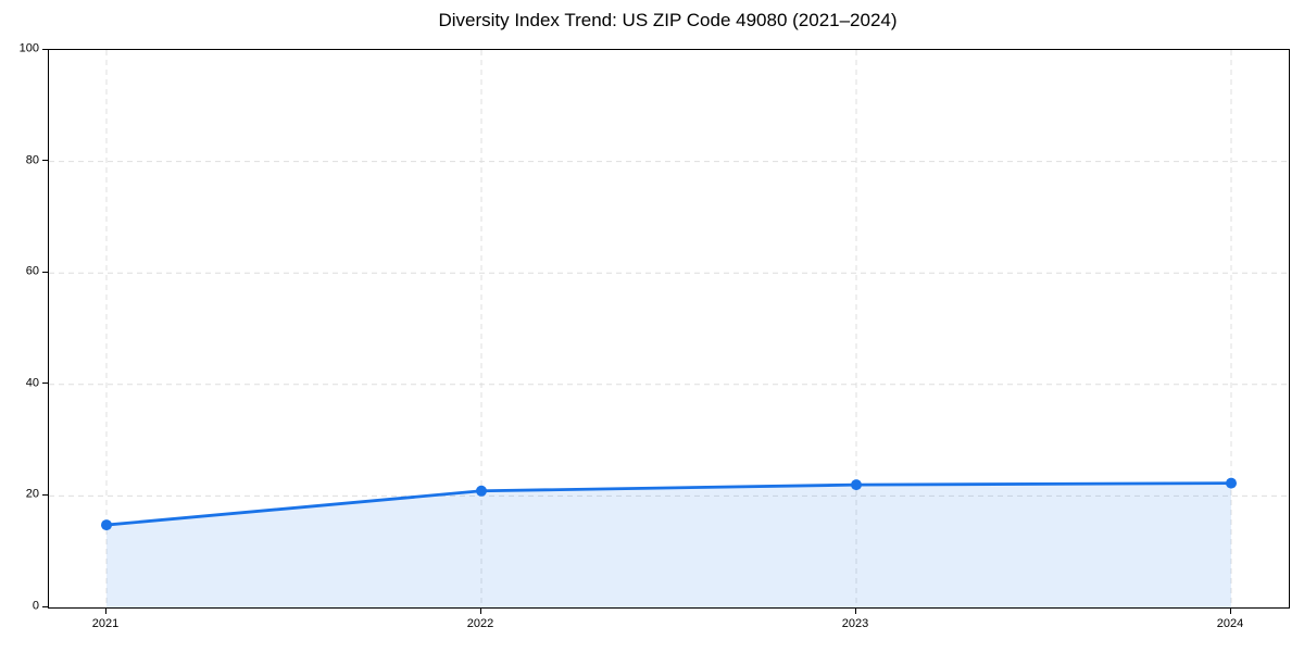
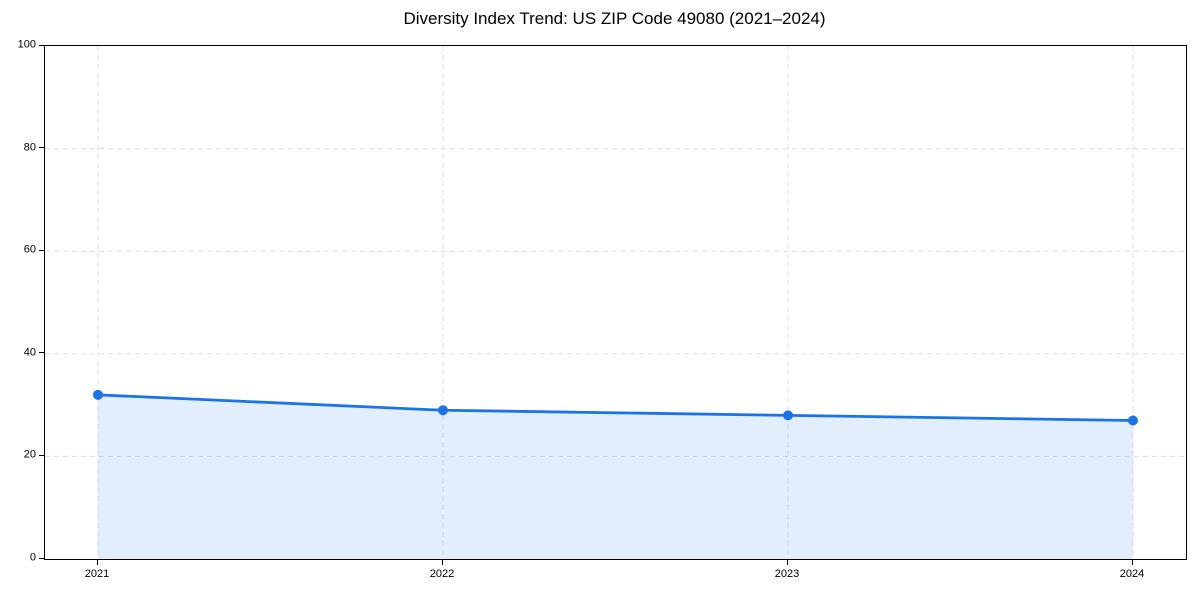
2021: 15 -> 32
2022: 21 -> 29
2023: 22 -> 28
2024: 22 -> 27
